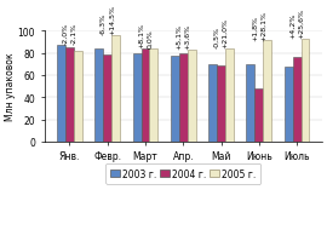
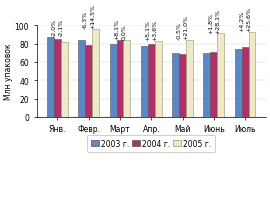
2004 г./Июнь: 48 -> 71
2003 г./Июль: 68 -> 74
